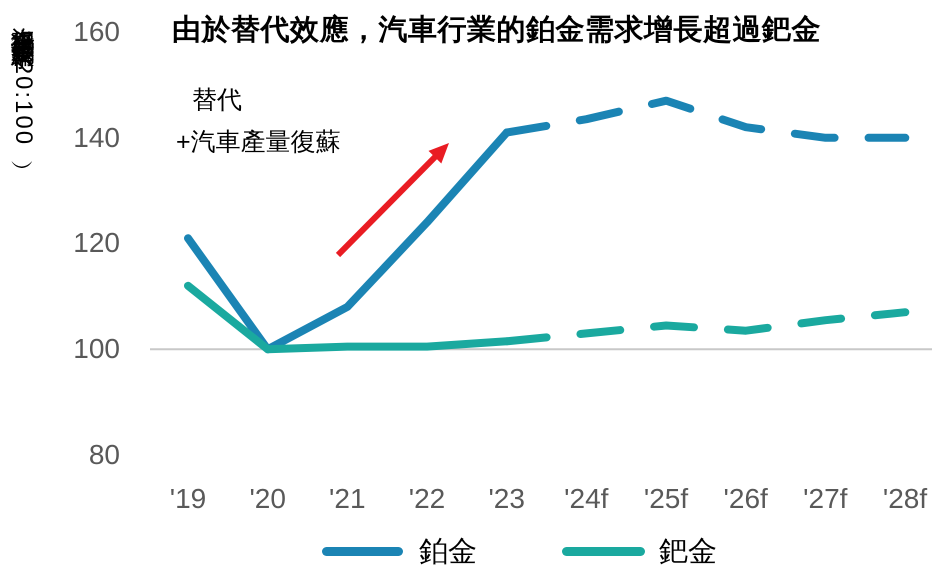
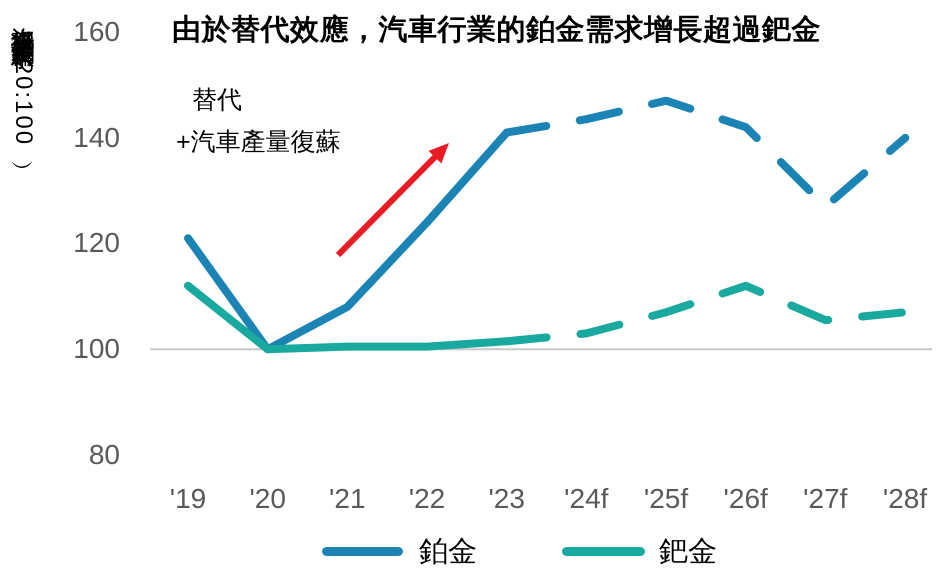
鈀金/'25f: 104 -> 107
鈀金/'26f: 104 -> 112
鉑金/'27f: 140 -> 127
